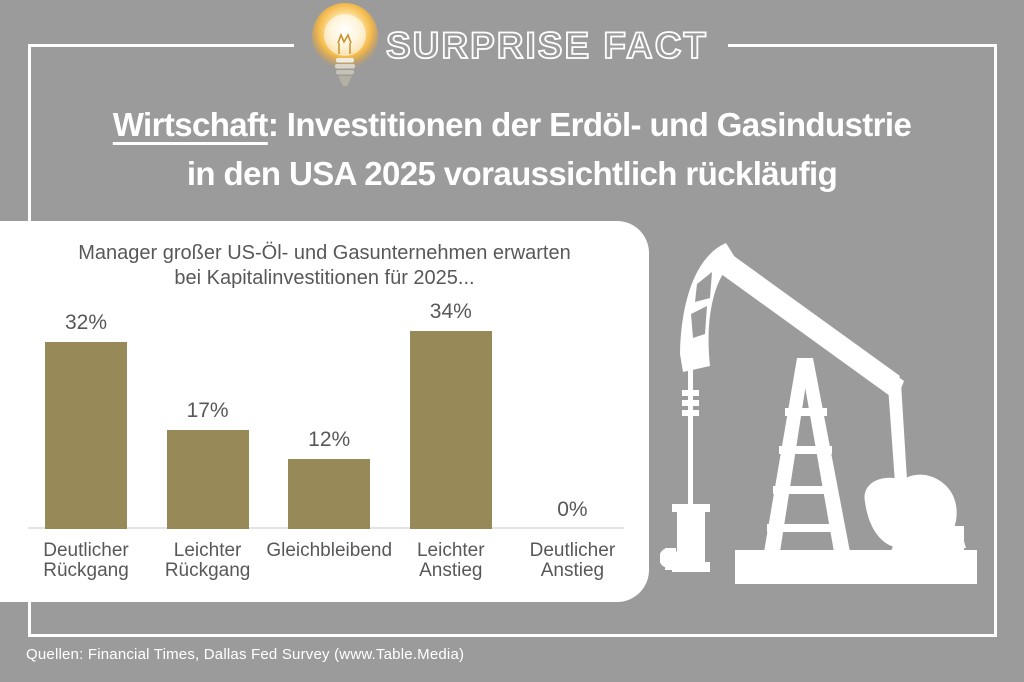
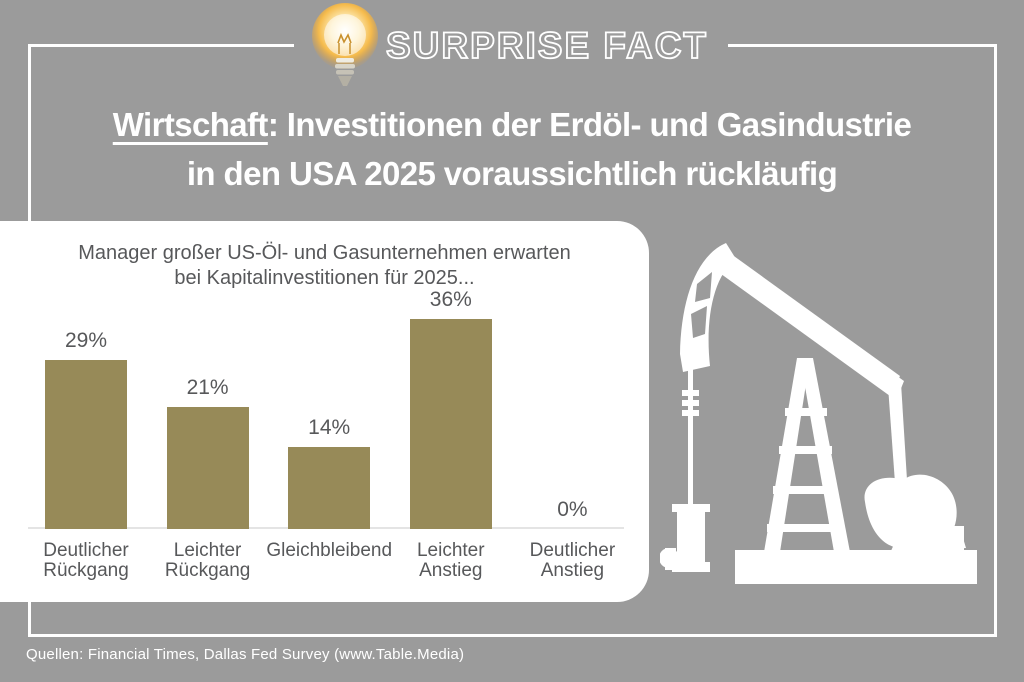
Deutlicher Rückgang: 32% -> 29%
Leichter Rückgang: 17% -> 21%
Gleichbleibend: 12% -> 14%
Leichter Anstieg: 34% -> 36%
